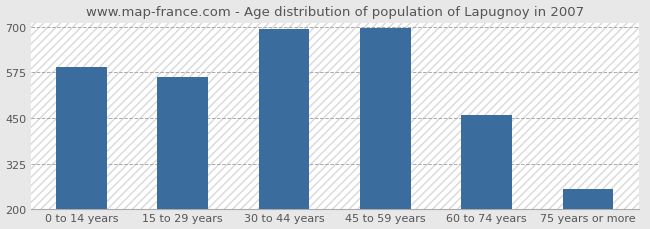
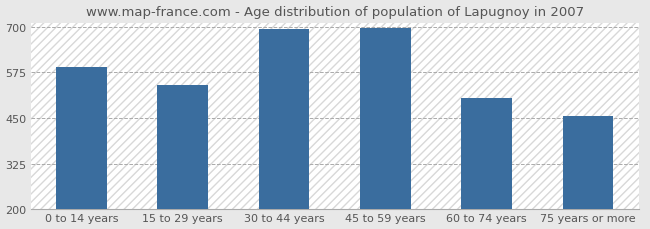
15 to 29 years: 562 -> 540
60 to 74 years: 458 -> 505
75 years or more: 255 -> 455
